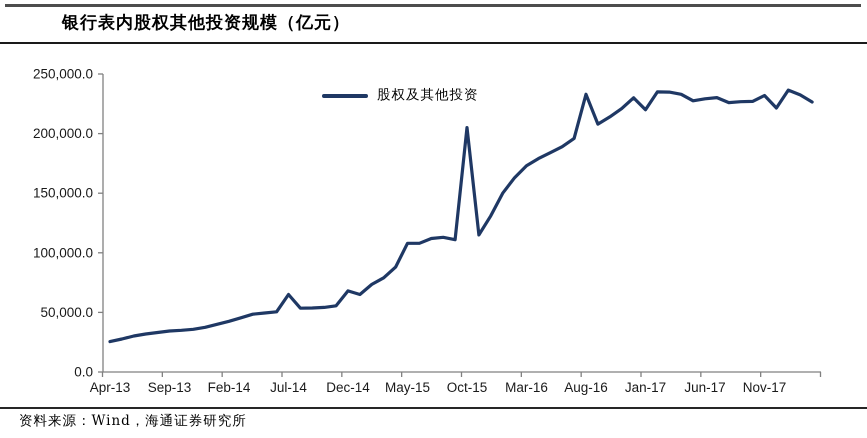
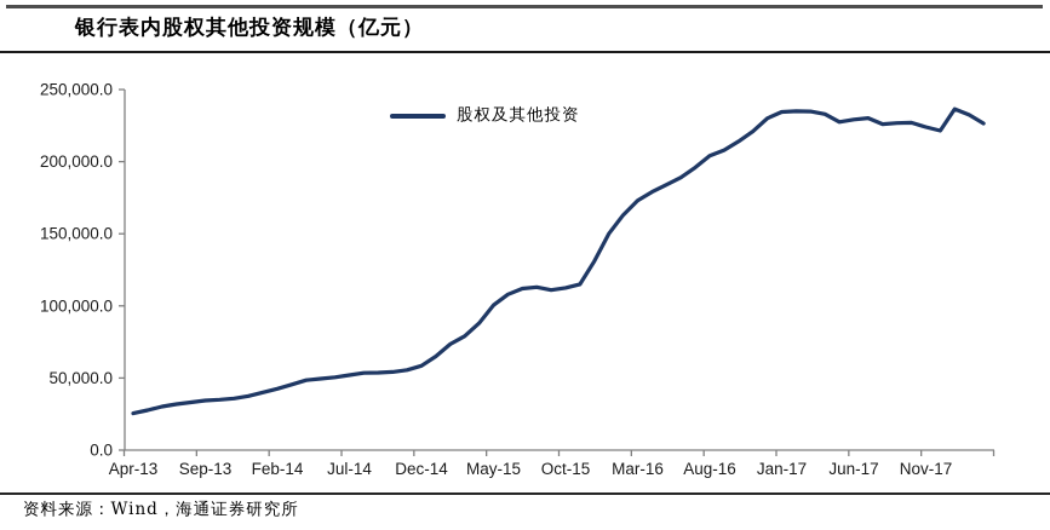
Jul-14: 65000 -> 52000
Dec-14: 68000 -> 58000
May-15: 108000 -> 100000
Oct-15: 205000 -> 112000
Aug-16: 233000 -> 204000
Jan-17: 220000 -> 234000
Nov-17: 232000 -> 224000
